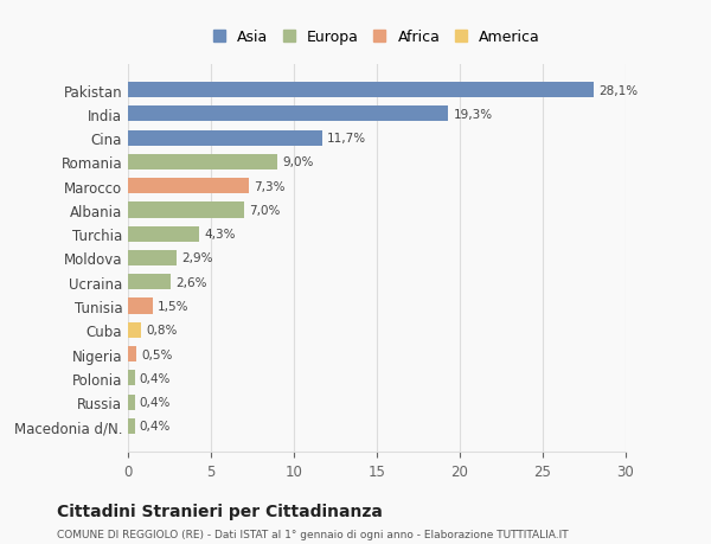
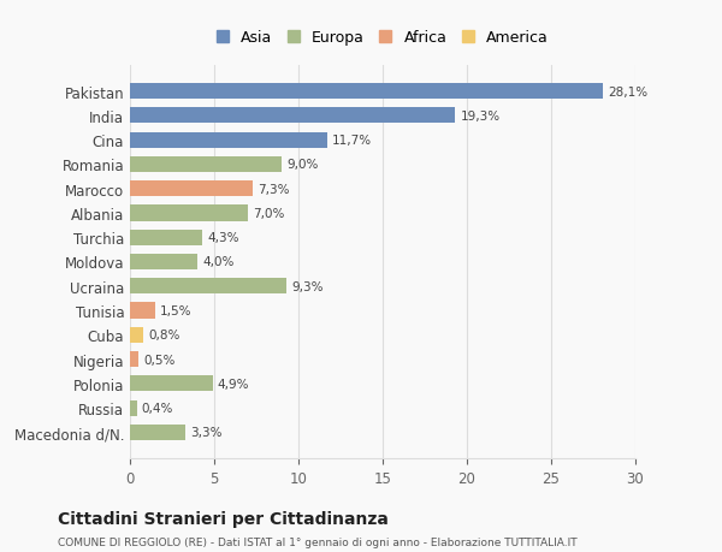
Moldova: 2,9% -> 4,0%
Ucraina: 2,6% -> 9,3%
Polonia: 0,4% -> 4,9%
Macedonia d/N.: 0,4% -> 3,3%
